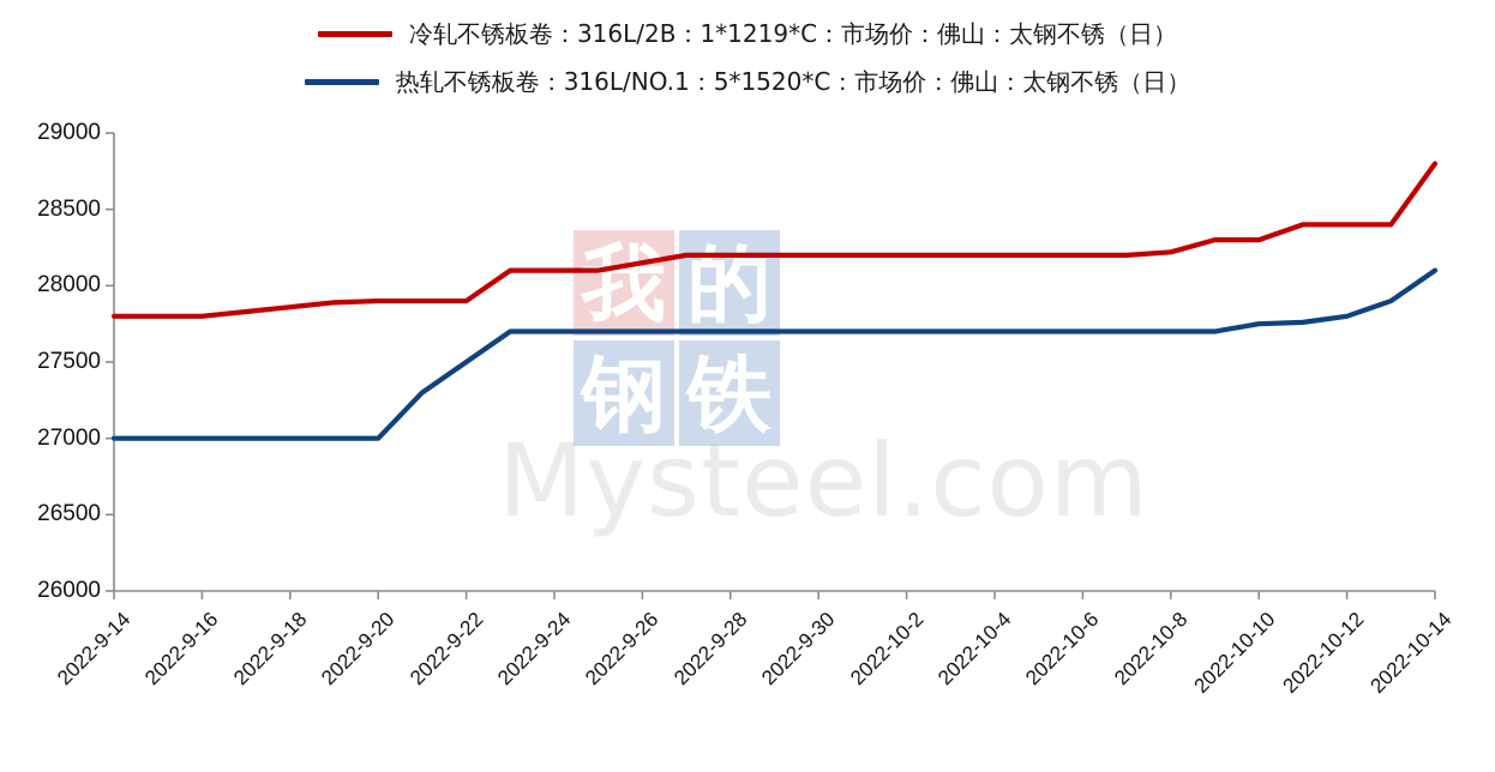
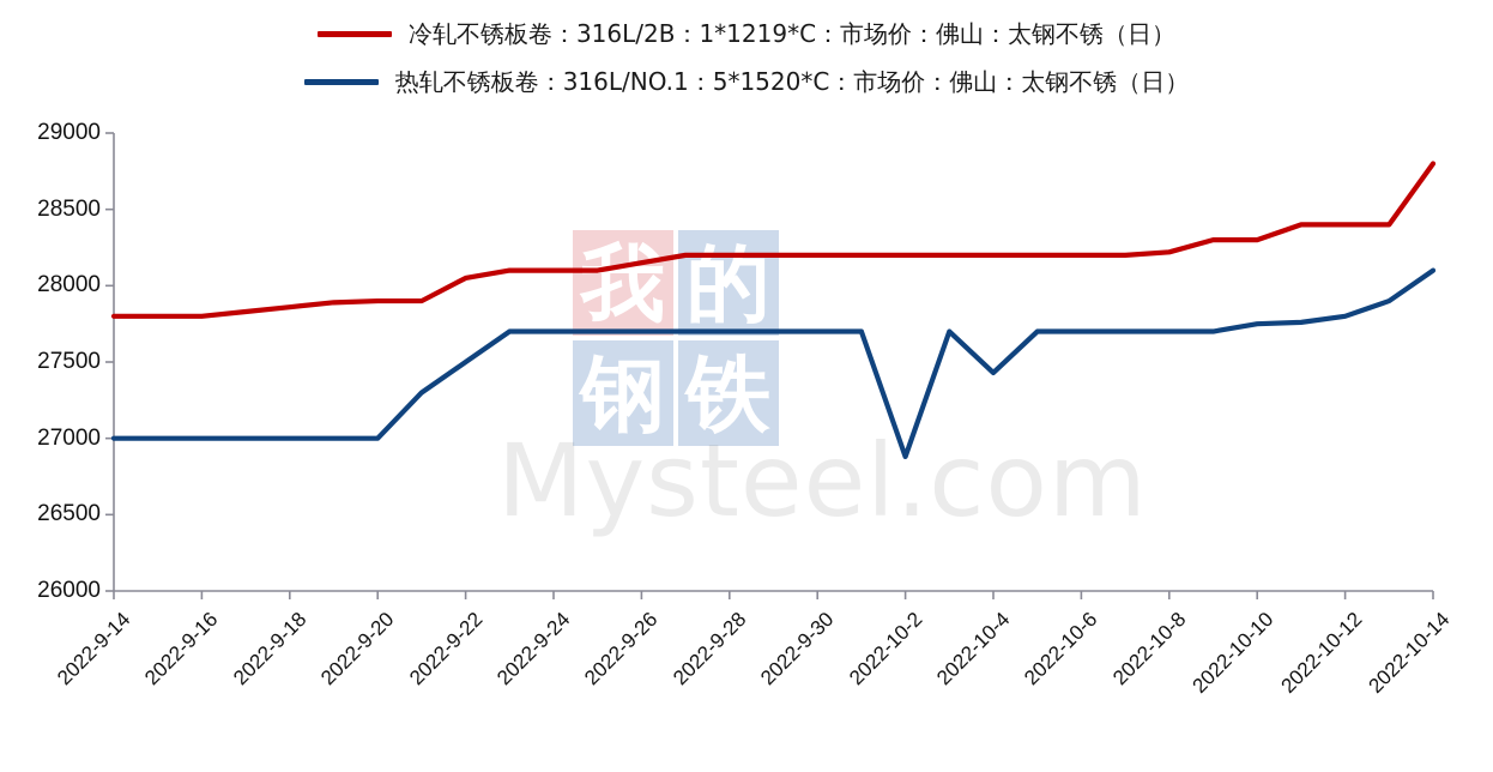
冷轧不锈板卷：316L/2B：1*1219*C：市场价：佛山：太钢不锈（日）/2022-9-22: 27900 -> 28050
热轧不锈板卷：316L/NO.1：5*1520*C：市场价：佛山：太钢不锈（日）/2022-10-2: 27700 -> 26880
热轧不锈板卷：316L/NO.1：5*1520*C：市场价：佛山：太钢不锈（日）/2022-10-4: 27700 -> 27430
